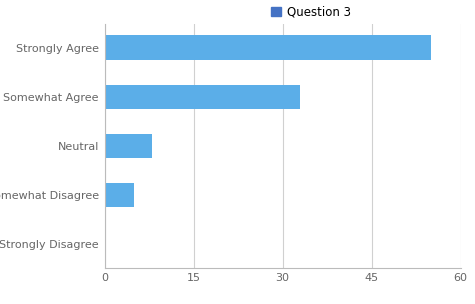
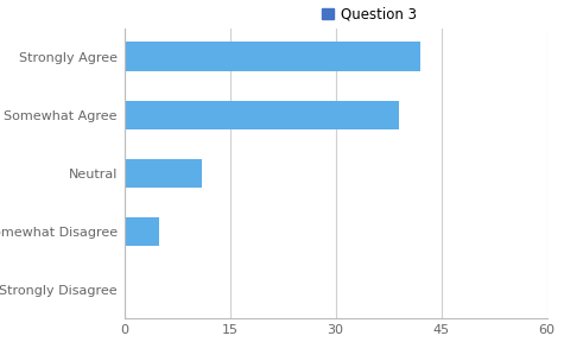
Strongly Agree: 55 -> 42
Somewhat Agree: 33 -> 39
Neutral: 8 -> 11
